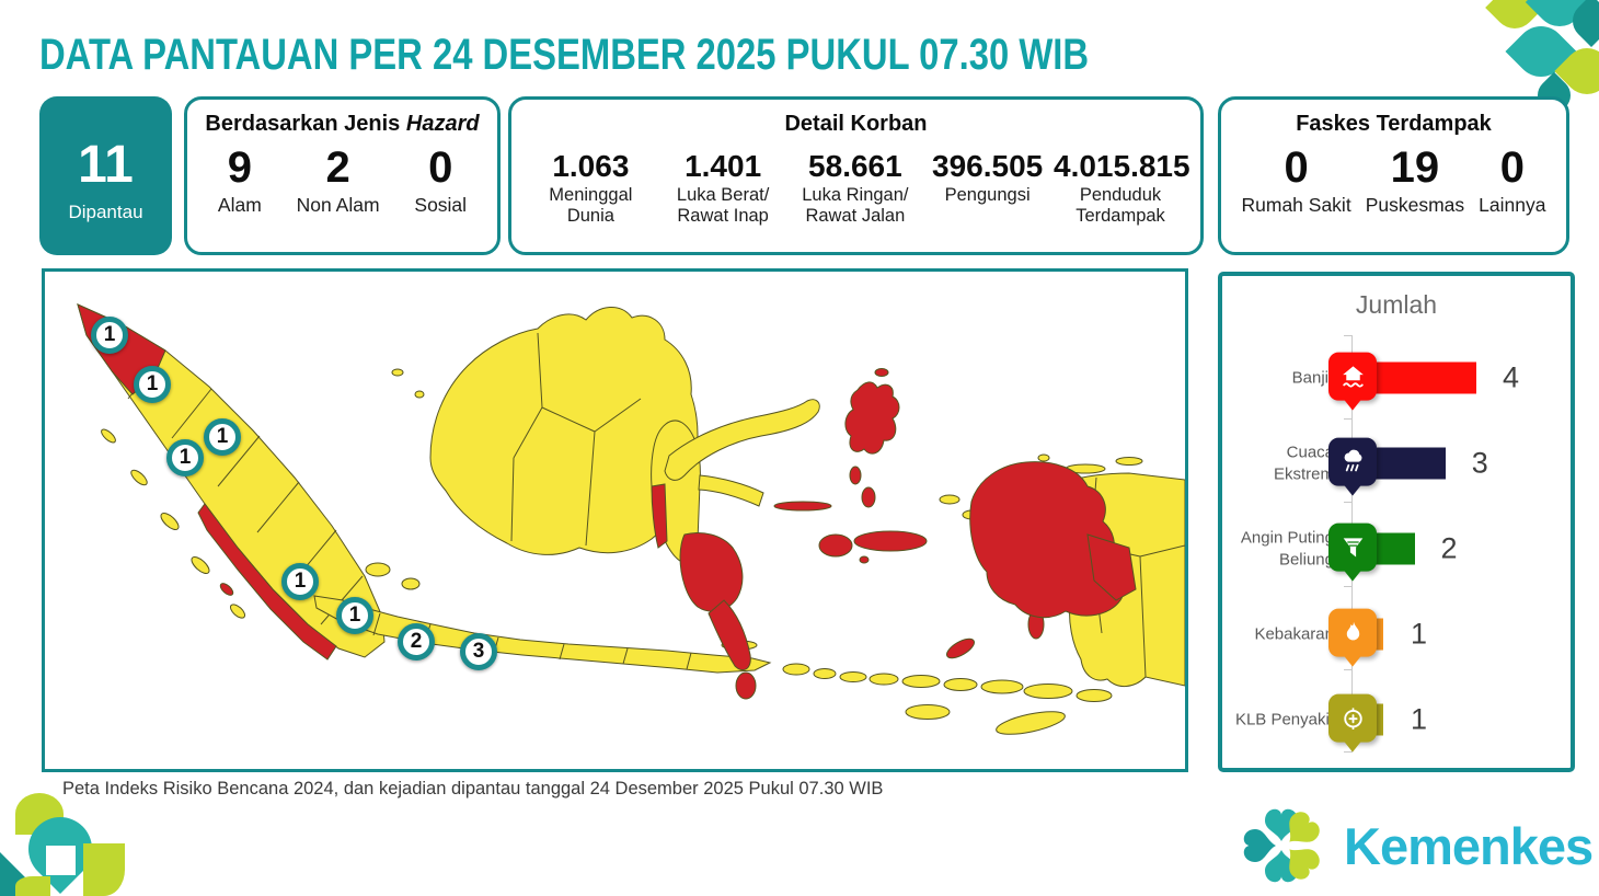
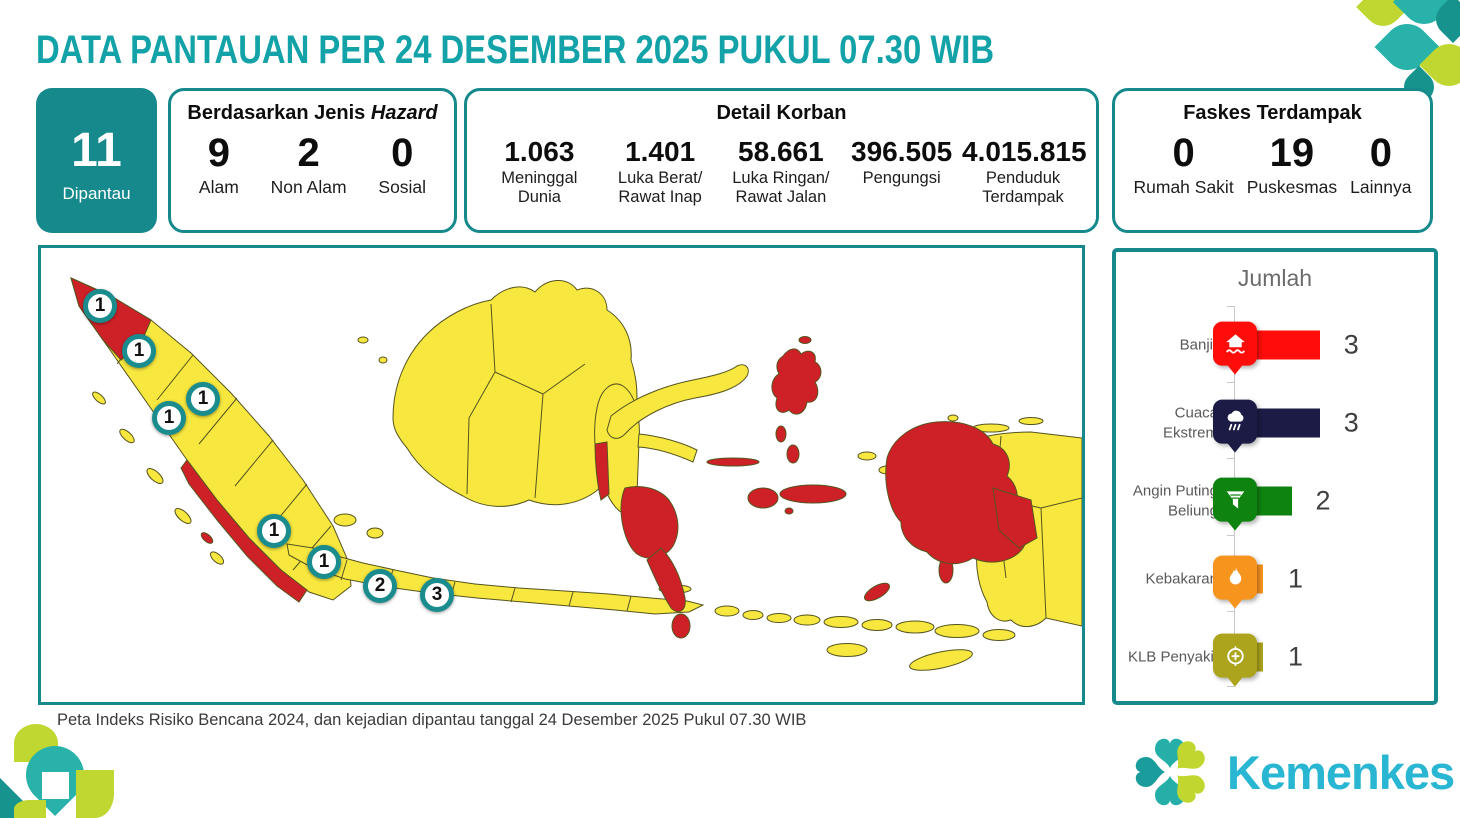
Banjir: 4 -> 3
